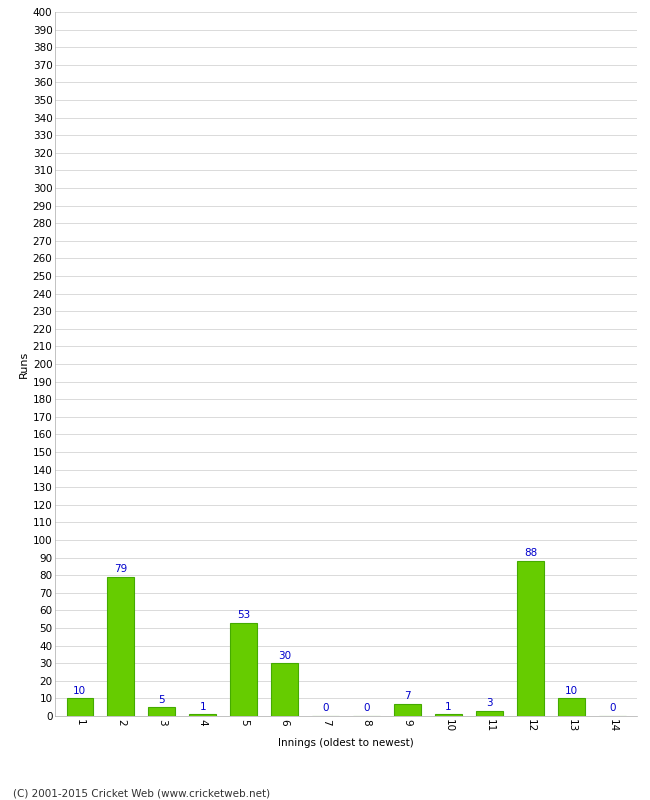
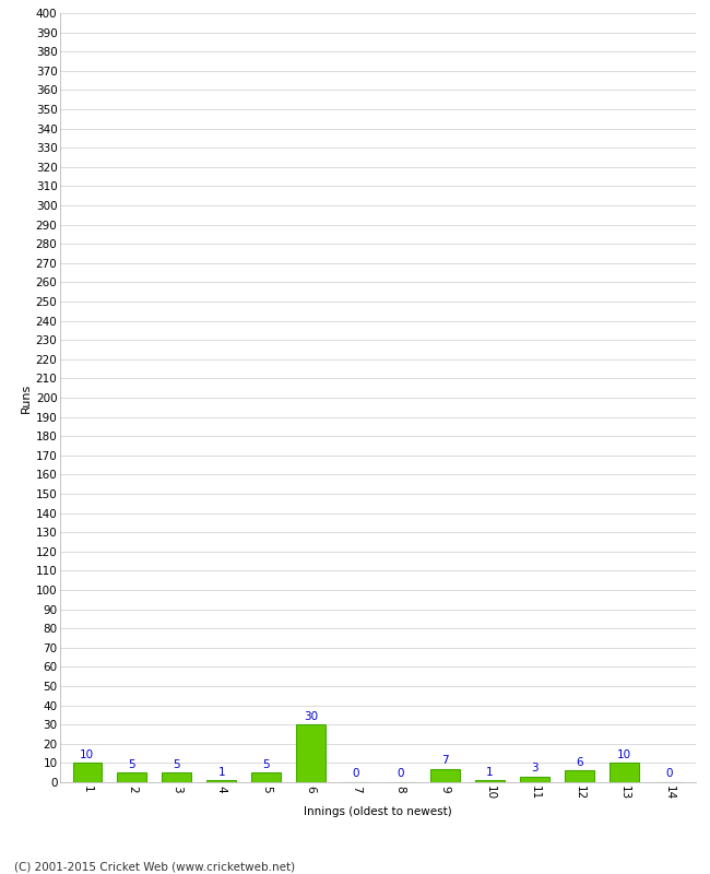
2: 79 -> 5
5: 53 -> 5
12: 88 -> 6
